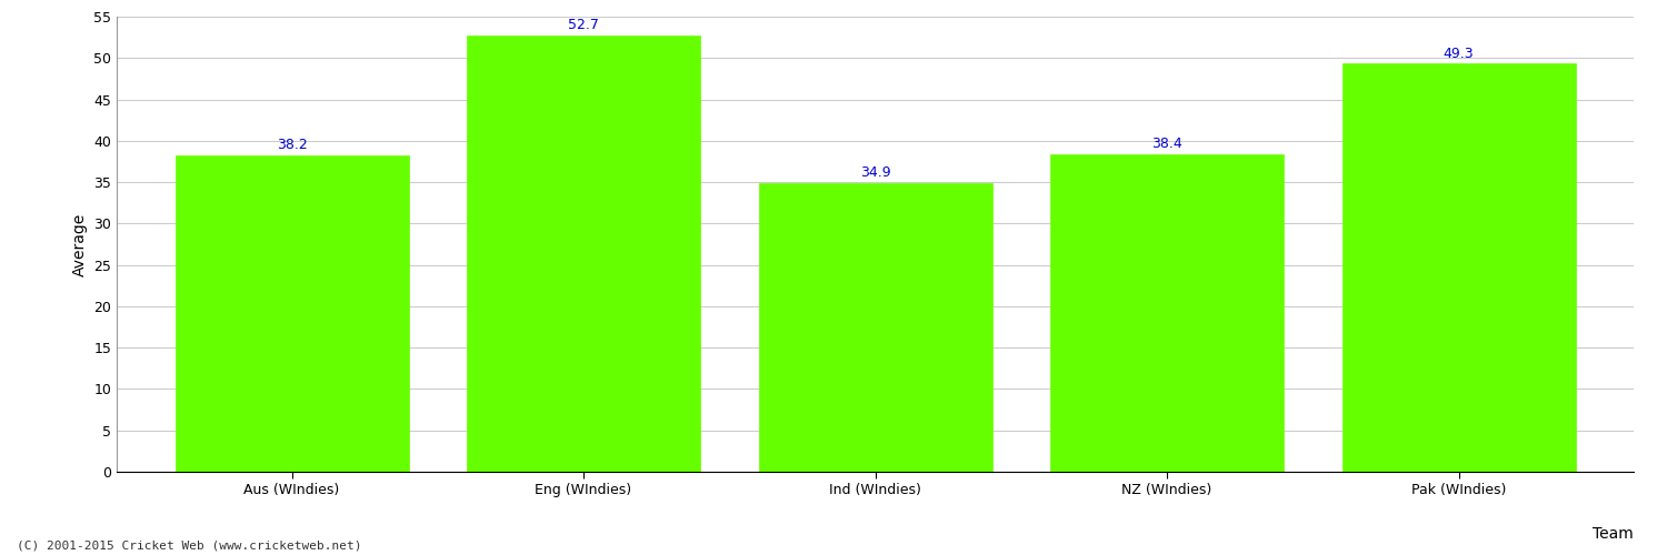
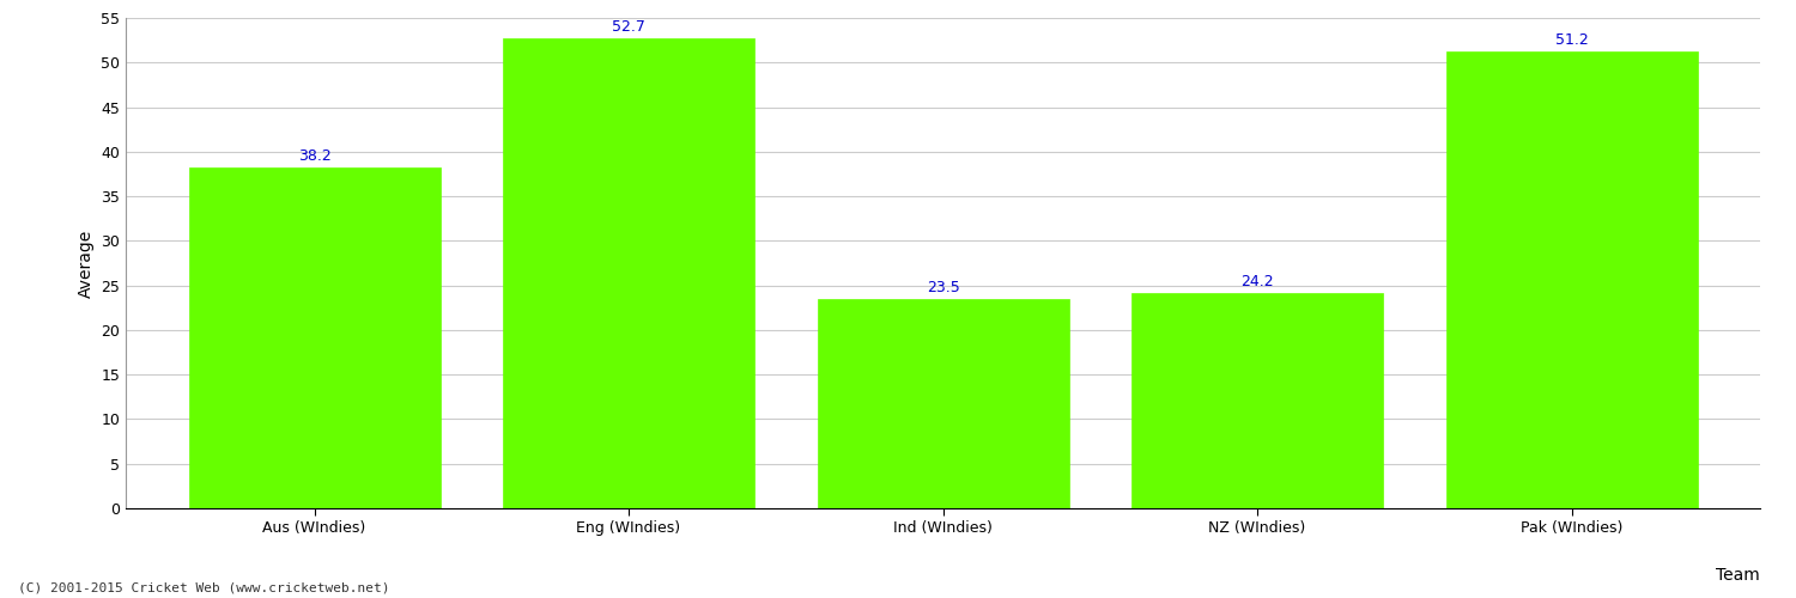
Ind (WIndies): 34.9 -> 23.5
NZ (WIndies): 38.4 -> 24.2
Pak (WIndies): 49.3 -> 51.2
